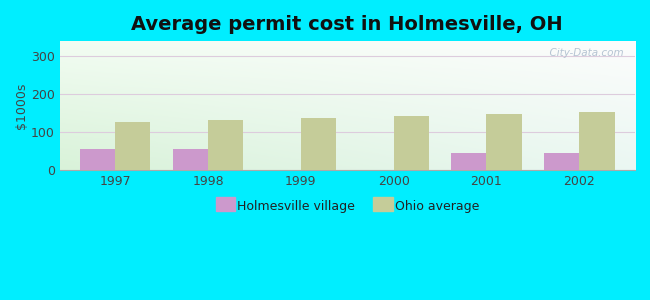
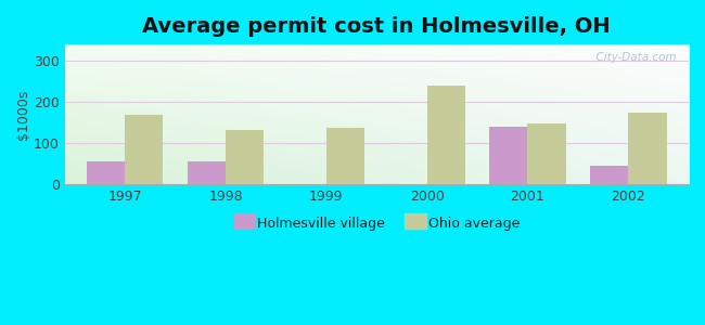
Ohio average/1997: 127 -> 170
Ohio average/2000: 143 -> 240
Holmesville village/2001: 45 -> 140
Ohio average/2002: 153 -> 175
